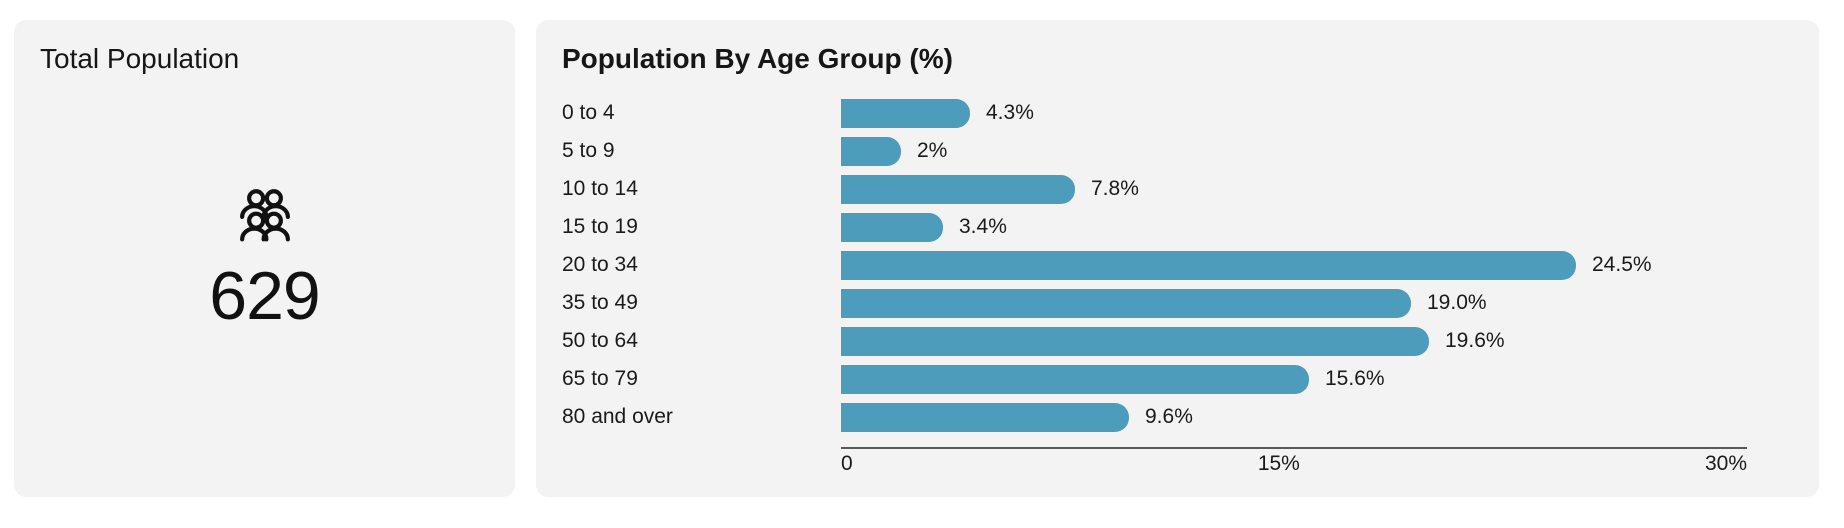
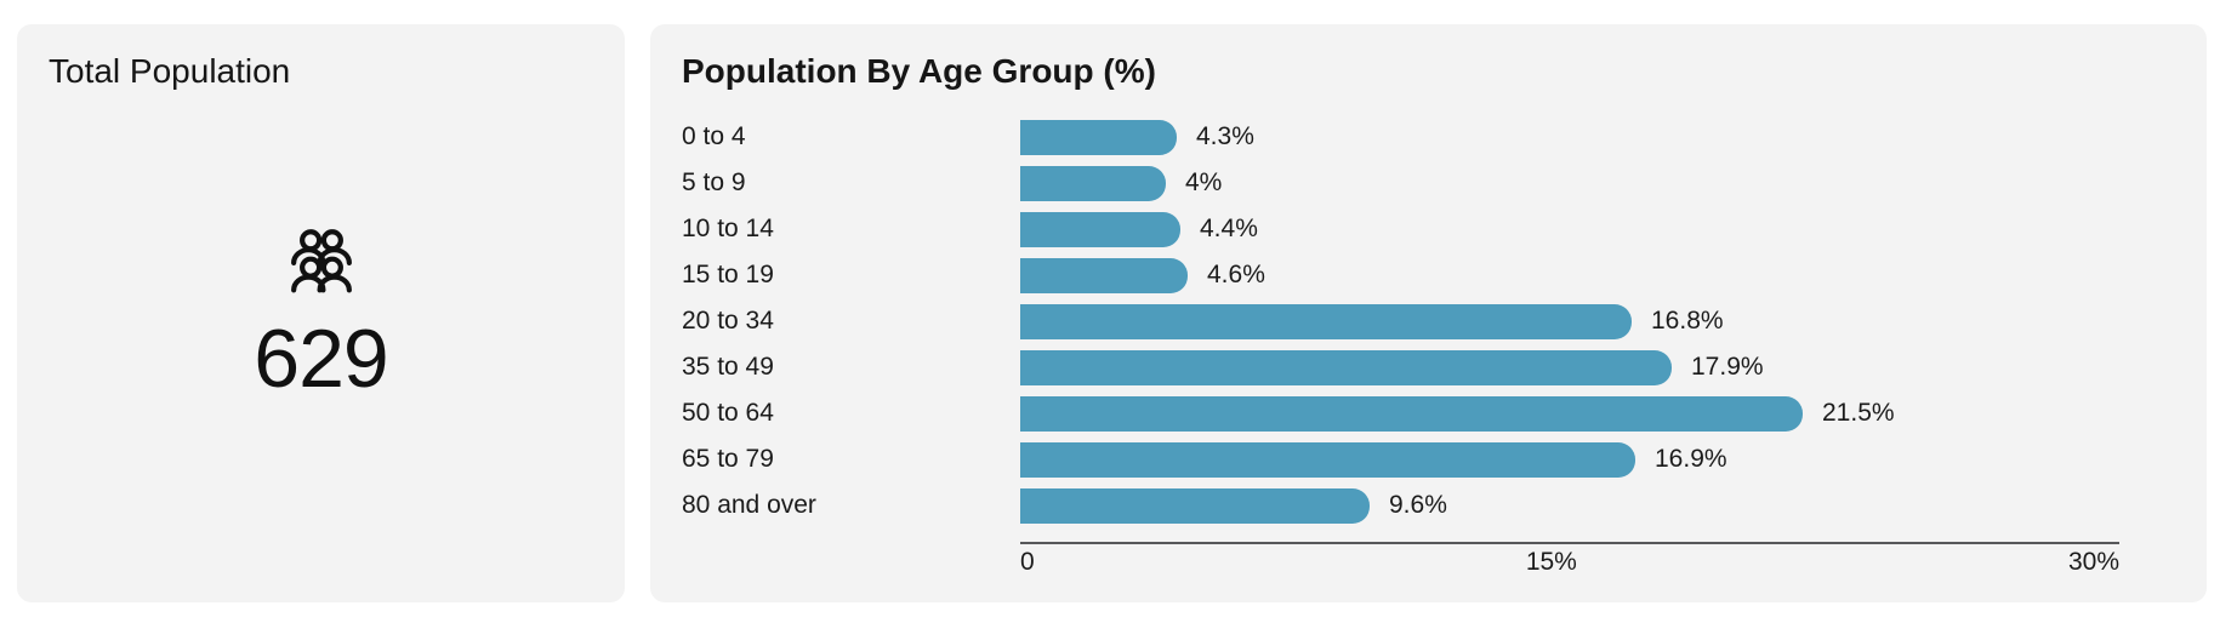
5 to 9: 2% -> 4%
10 to 14: 7.8% -> 4.4%
15 to 19: 3.4% -> 4.6%
20 to 34: 24.5% -> 16.8%
35 to 49: 19.0% -> 17.9%
50 to 64: 19.6% -> 21.5%
65 to 79: 15.6% -> 16.9%
